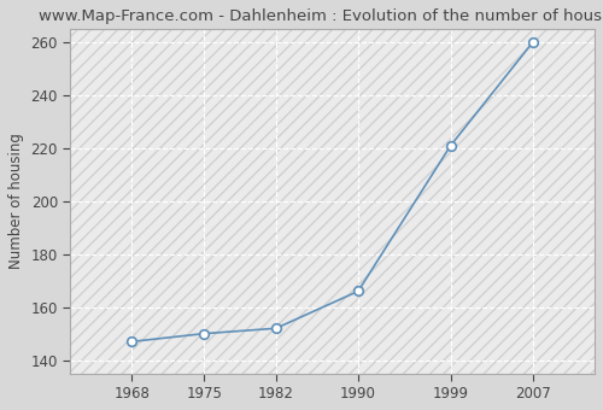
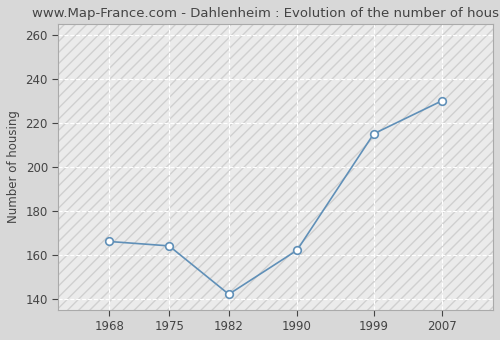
1968: 147 -> 166
1975: 150 -> 164
1982: 152 -> 142
1990: 166 -> 162
1999: 221 -> 215
2007: 260 -> 230
